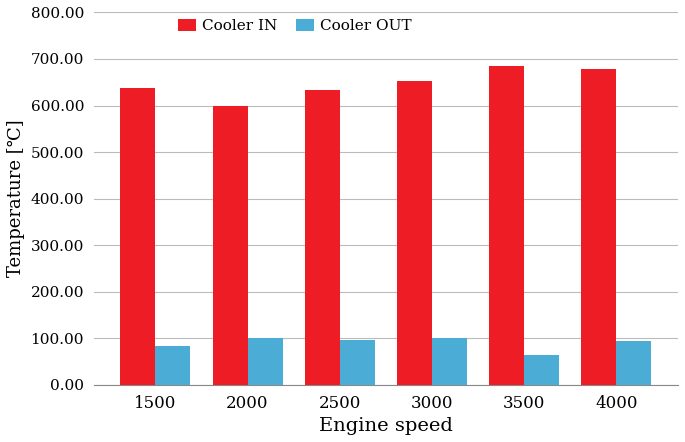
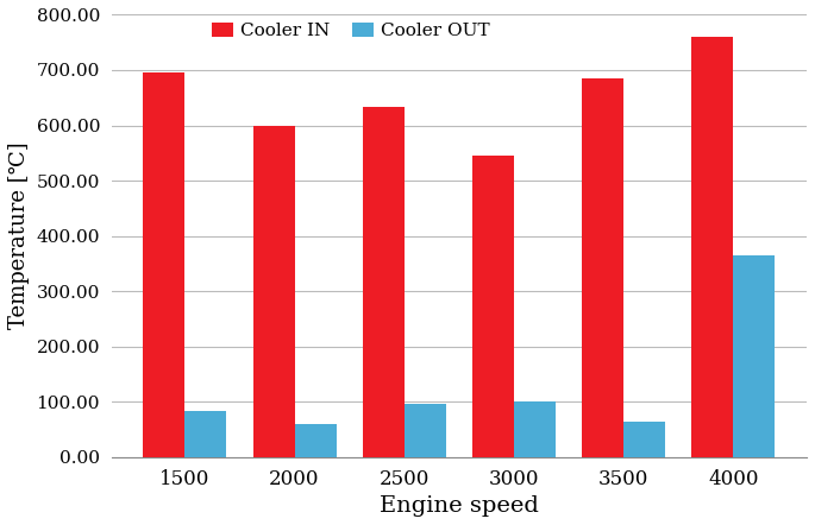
Cooler IN/1500: 637 -> 695
Cooler OUT/2000: 100 -> 60
Cooler IN/3000: 652 -> 545
Cooler IN/4000: 678 -> 760
Cooler OUT/4000: 93 -> 365
